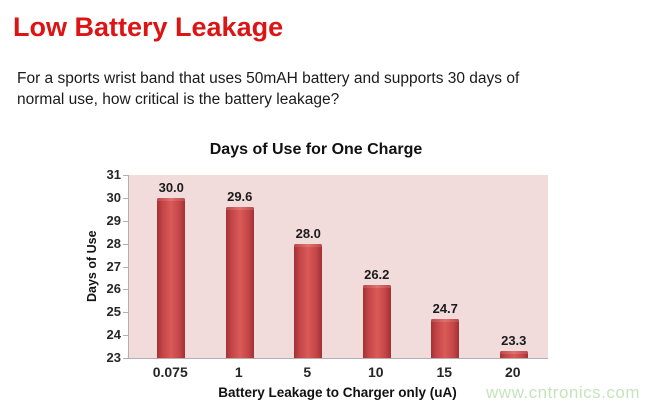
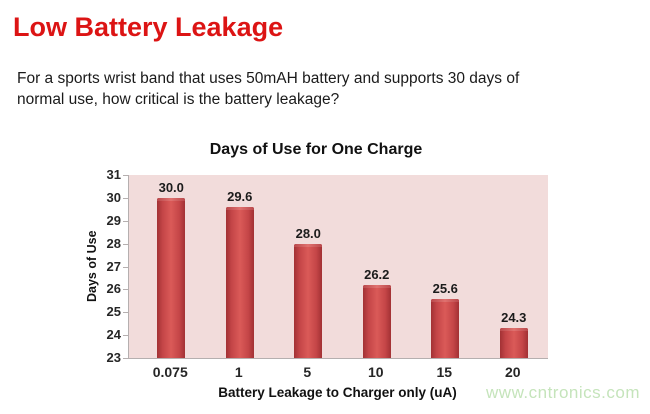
15: 24.7 -> 25.6
20: 23.3 -> 24.3
